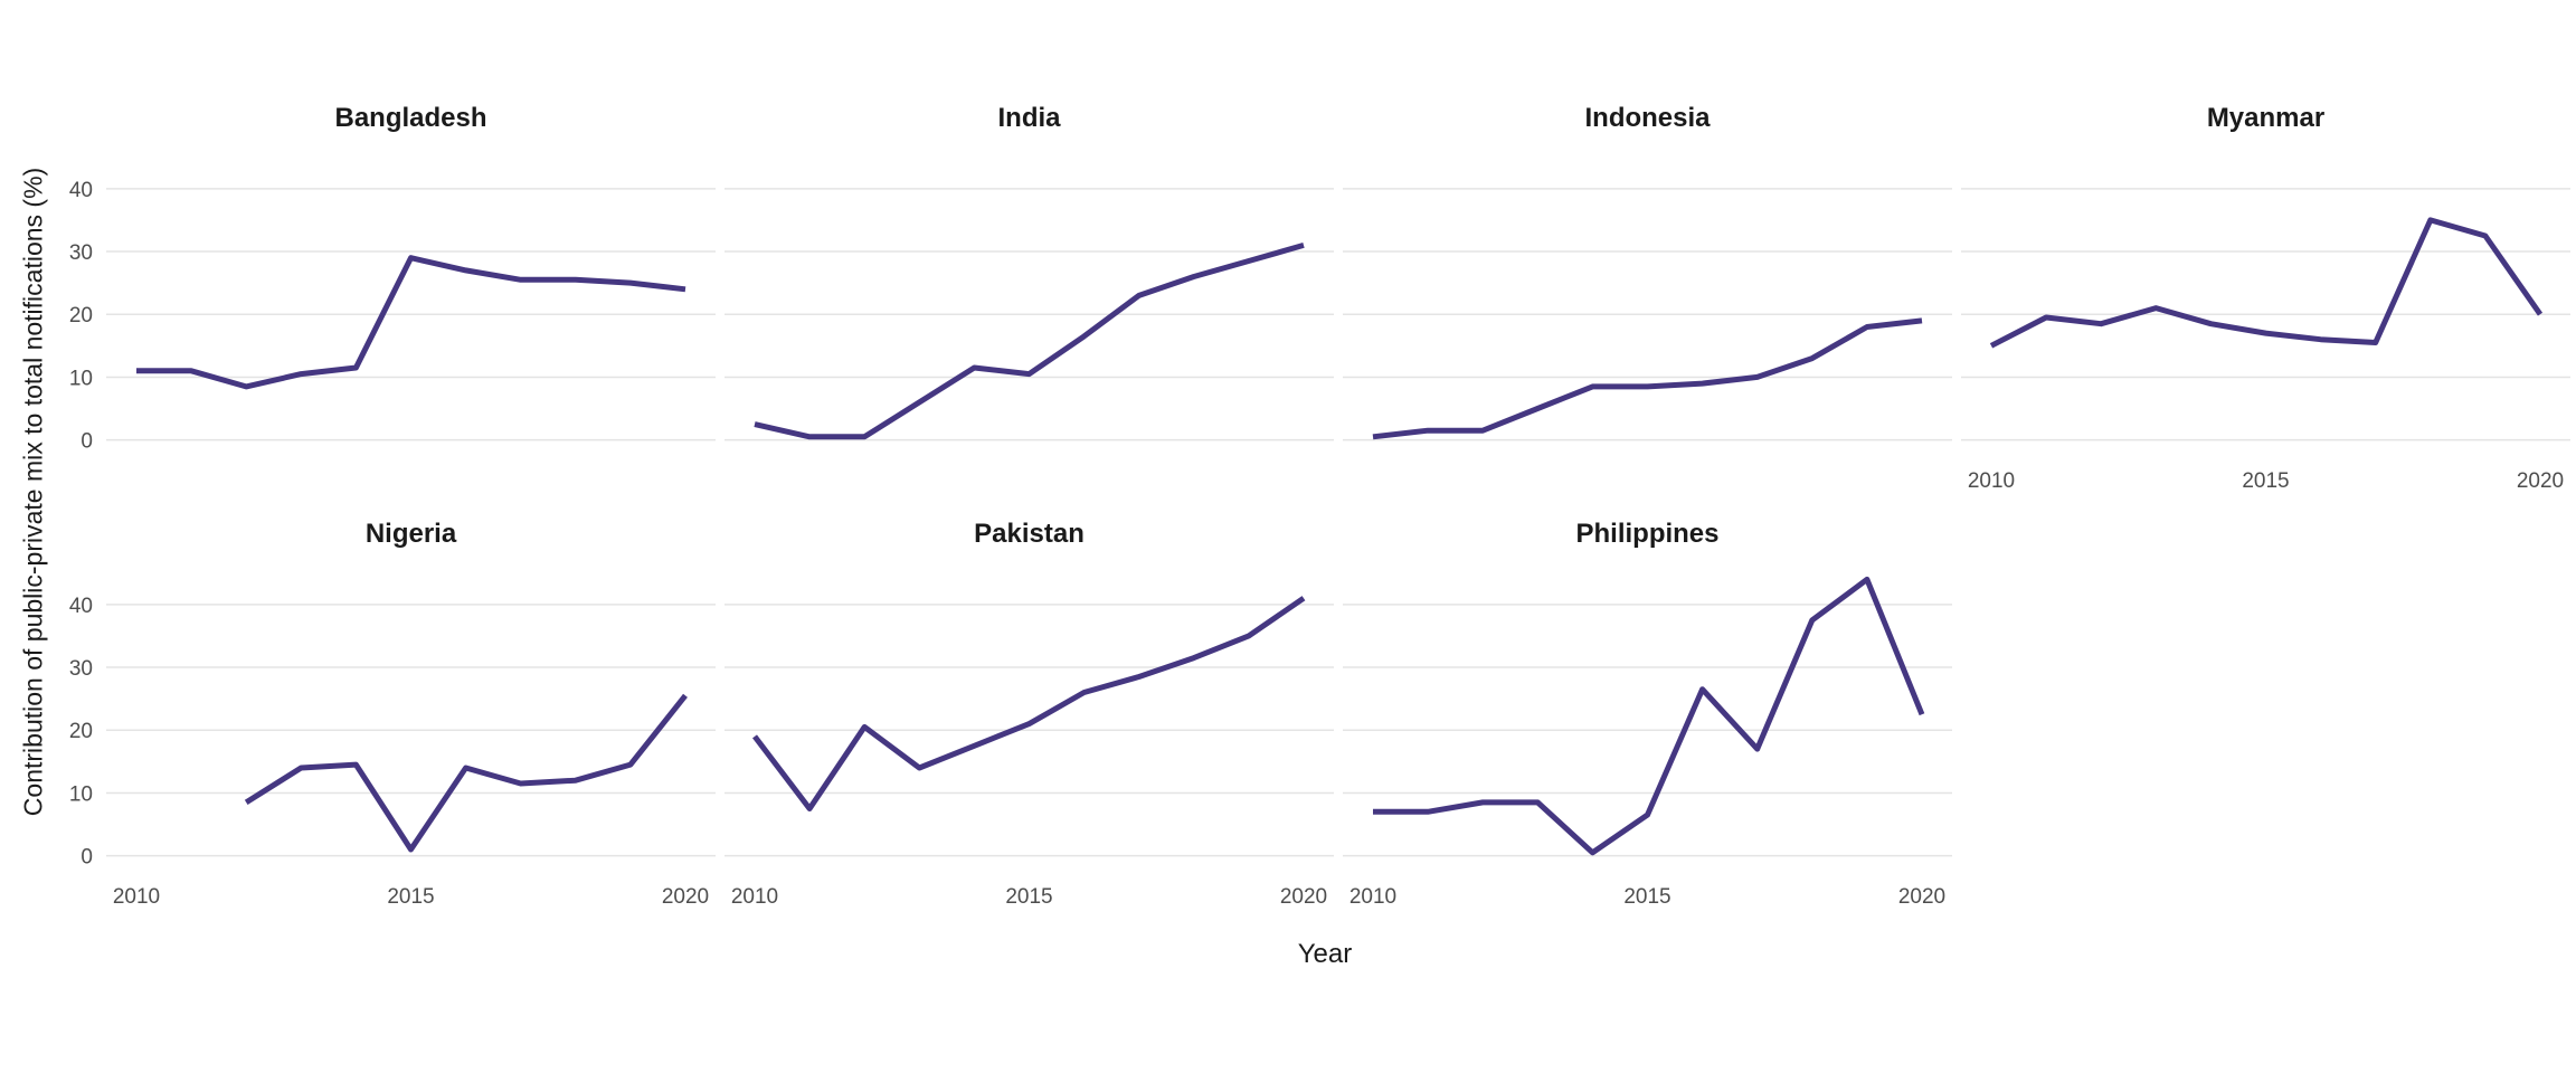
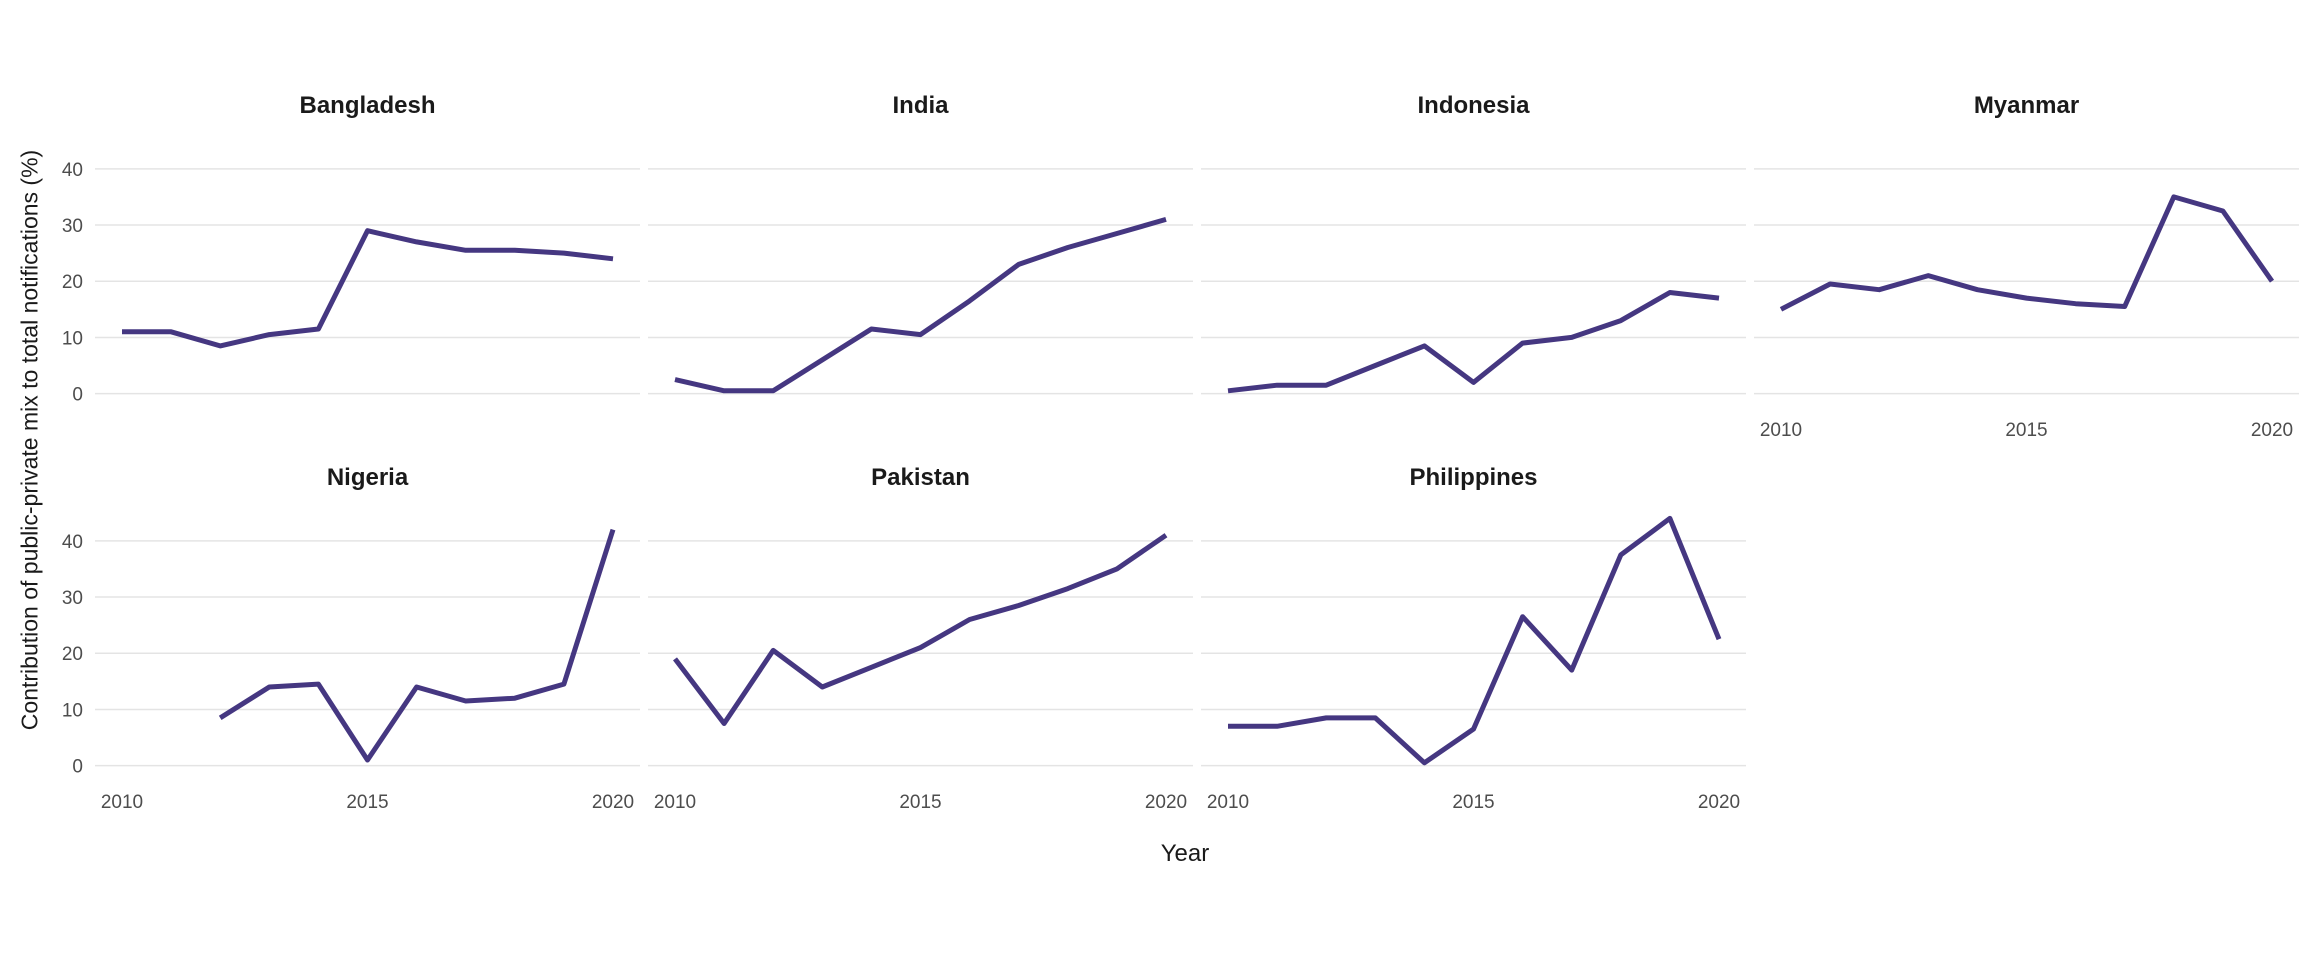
Indonesia/2015: 8 -> 2
Indonesia/2020: 19 -> 17
Nigeria/2020: 26 -> 42
